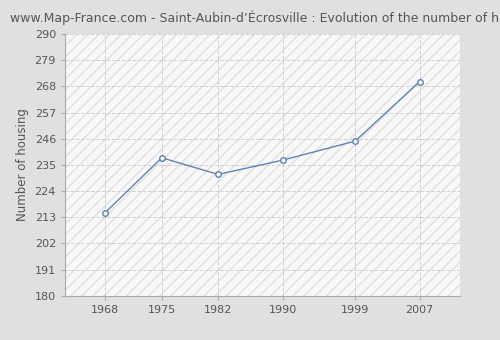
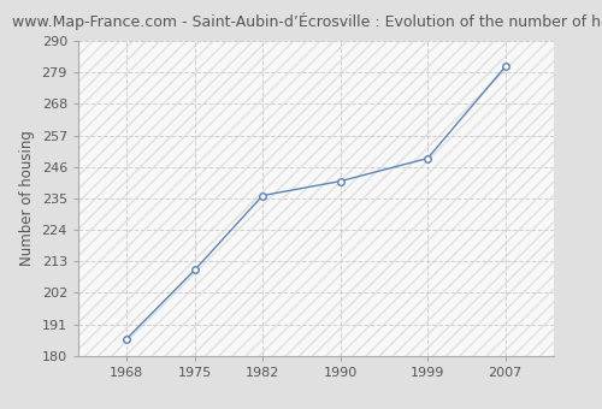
1968: 215 -> 186
1975: 238 -> 210
1982: 231 -> 236
1990: 237 -> 241
1999: 245 -> 249
2007: 270 -> 281
